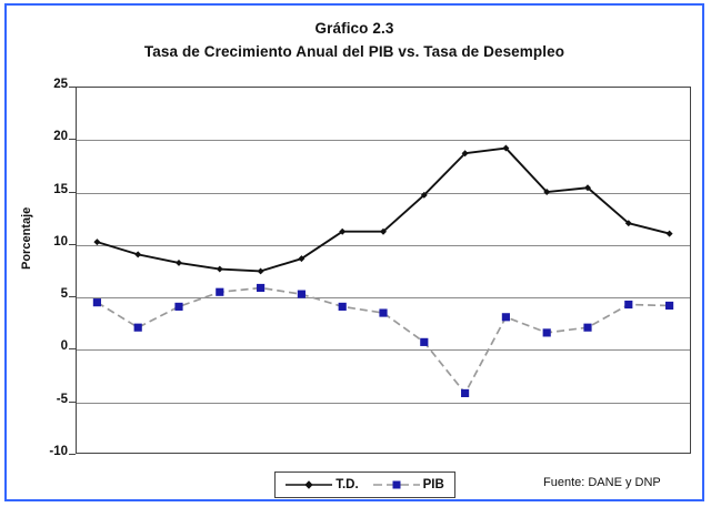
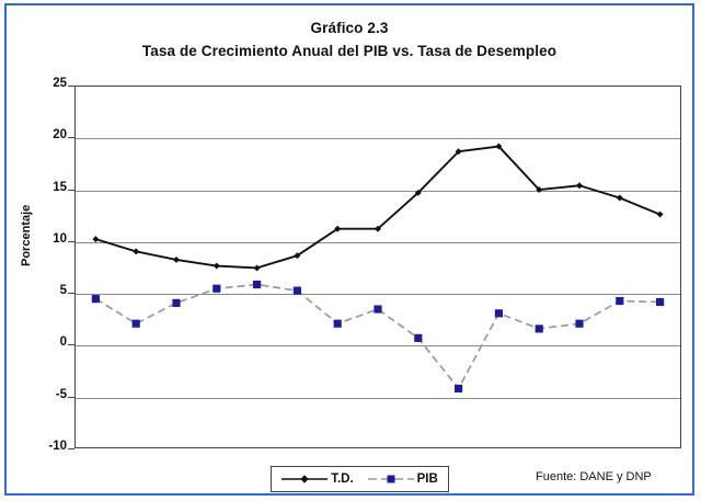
PIB/1996: 4 -> 2
T.D./2003: 12 -> 14
T.D./2004: 11 -> 13
